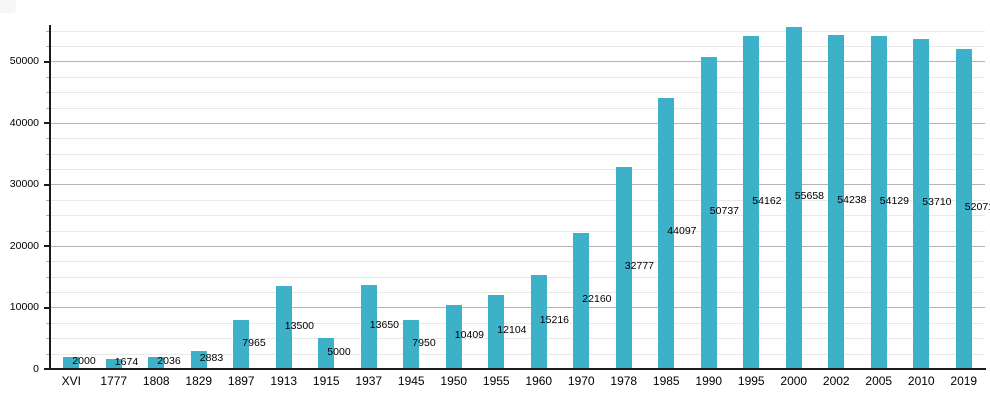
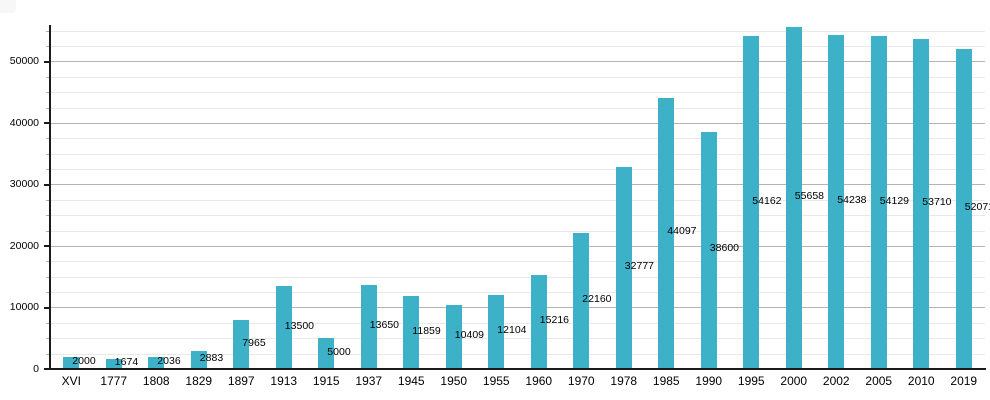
1945: 7950 -> 11859
1990: 50737 -> 38600
